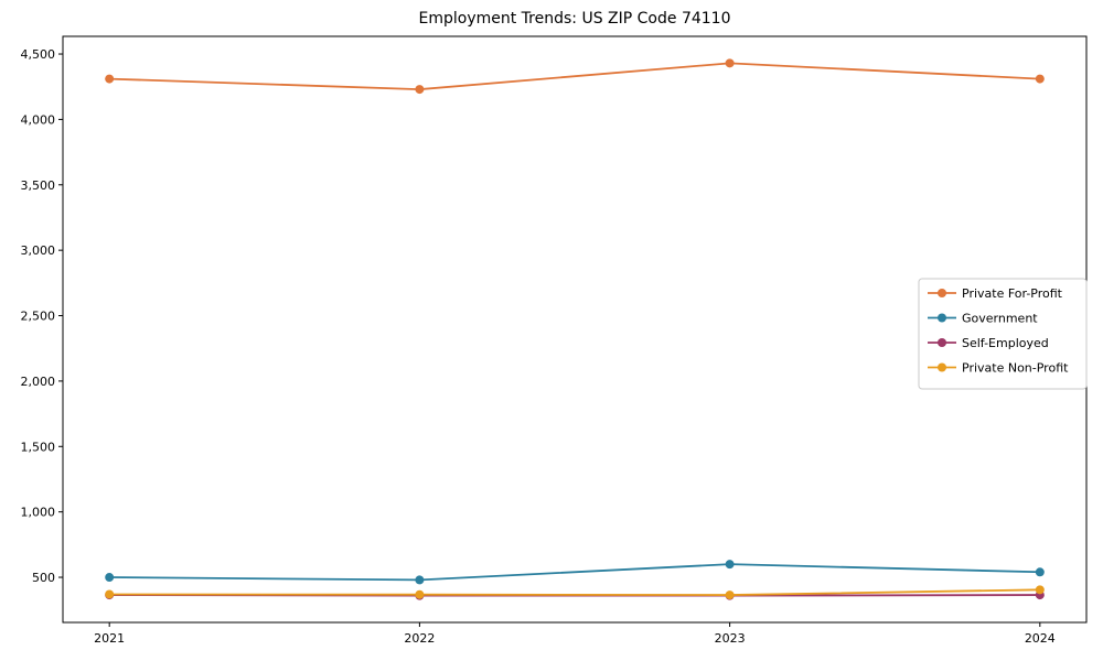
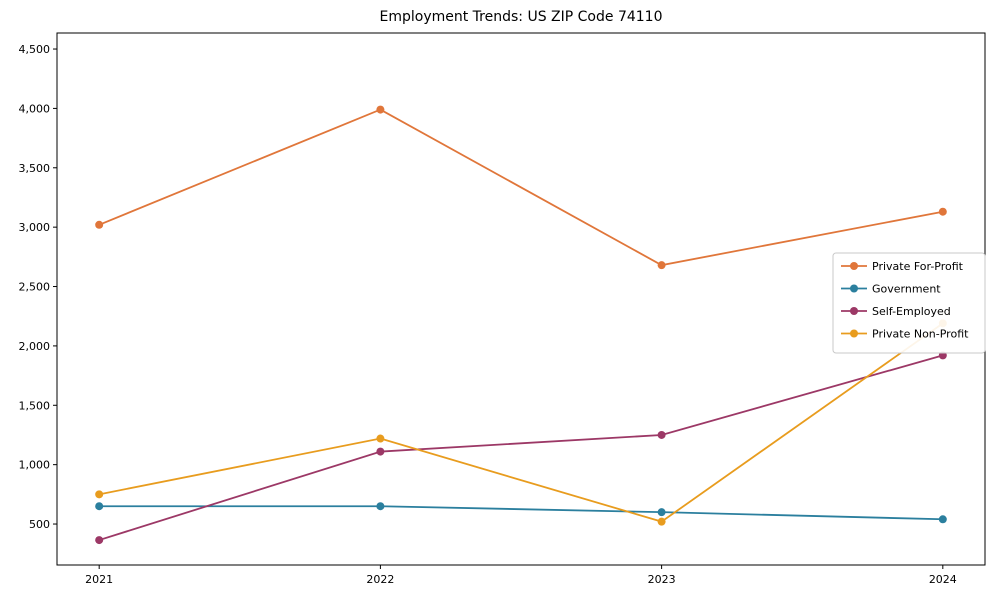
Private For-Profit/2021: 4310 -> 3020
Government/2021: 500 -> 650
Private Non-Profit/2021: 370 -> 750
Private For-Profit/2022: 4230 -> 3990
Government/2022: 480 -> 650
Self-Employed/2022: 360 -> 1110
Private Non-Profit/2022: 370 -> 1220
Private For-Profit/2023: 4430 -> 2680
Self-Employed/2023: 360 -> 1250
Private Non-Profit/2023: 360 -> 520
Private For-Profit/2024: 4310 -> 3130
Self-Employed/2024: 360 -> 1920
Private Non-Profit/2024: 400 -> 2190
